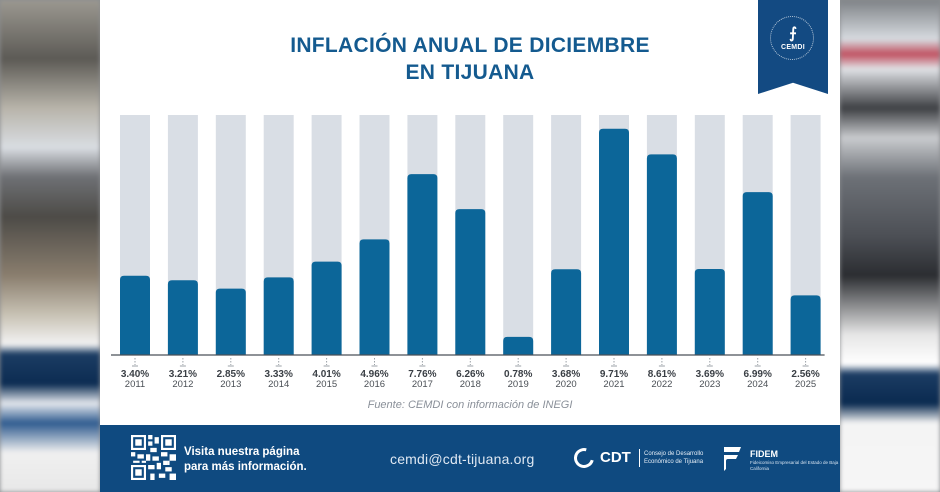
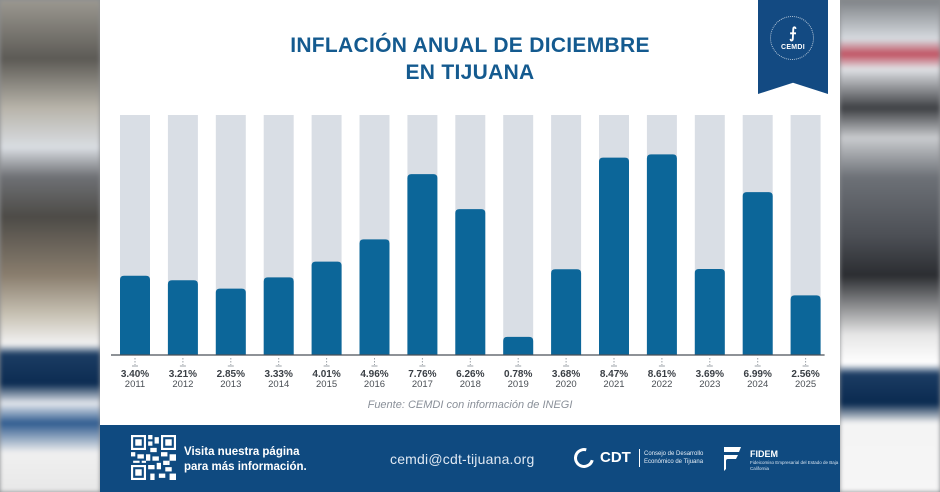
2021: 9.71% -> 8.47%
